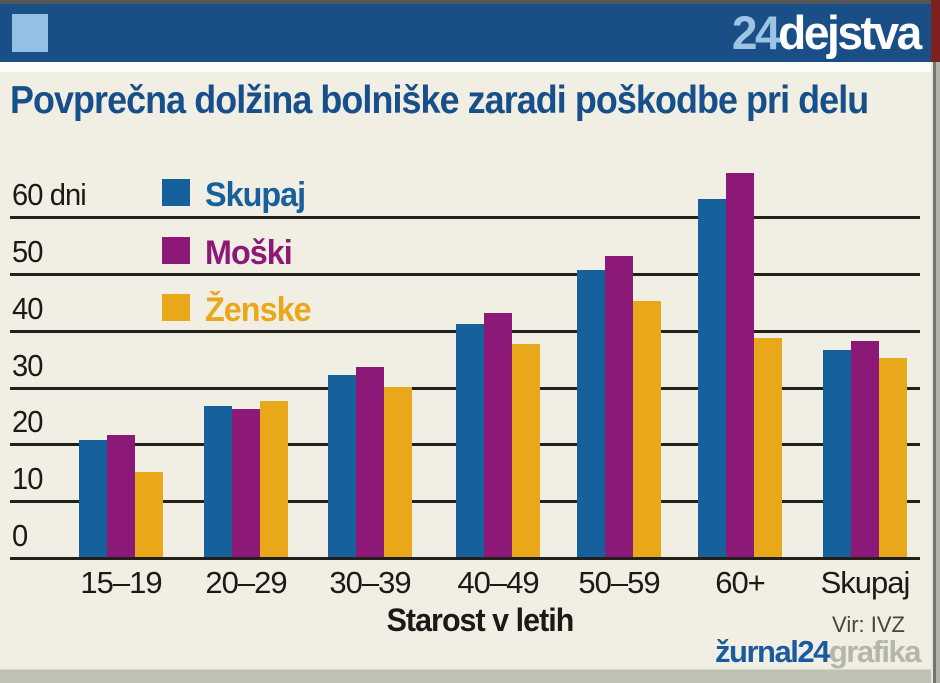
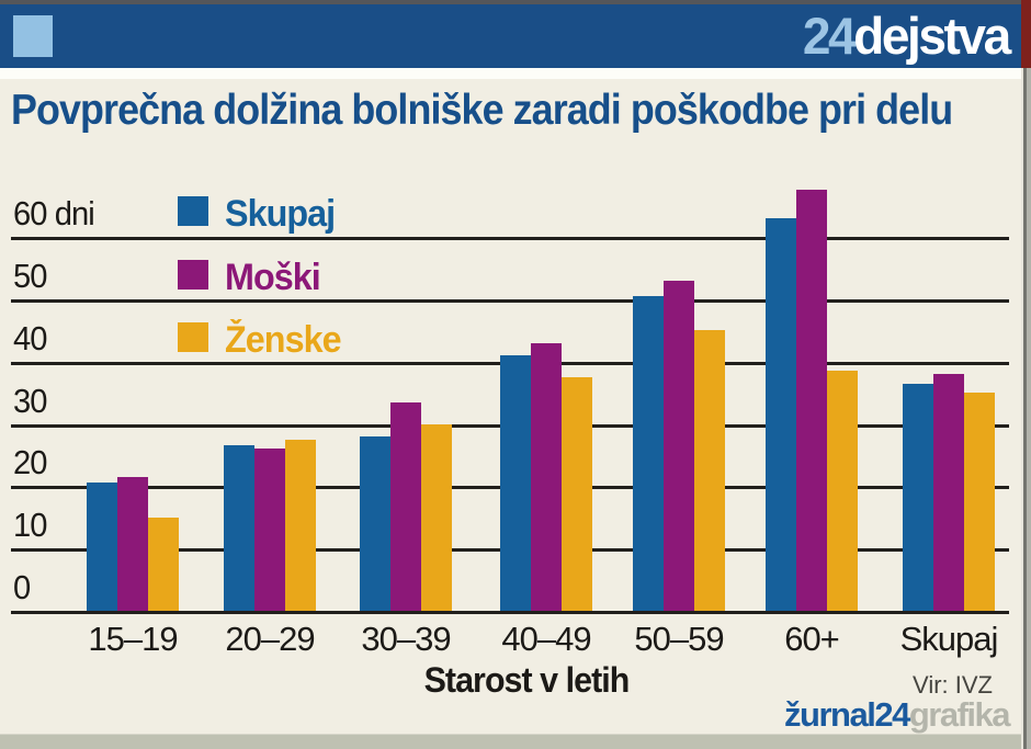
Skupaj/30–39: 32 -> 28
